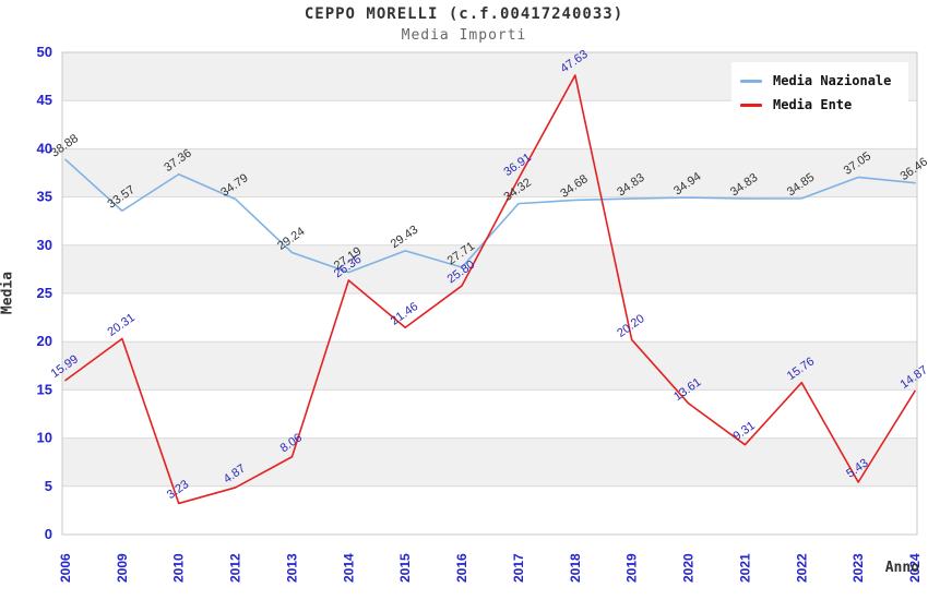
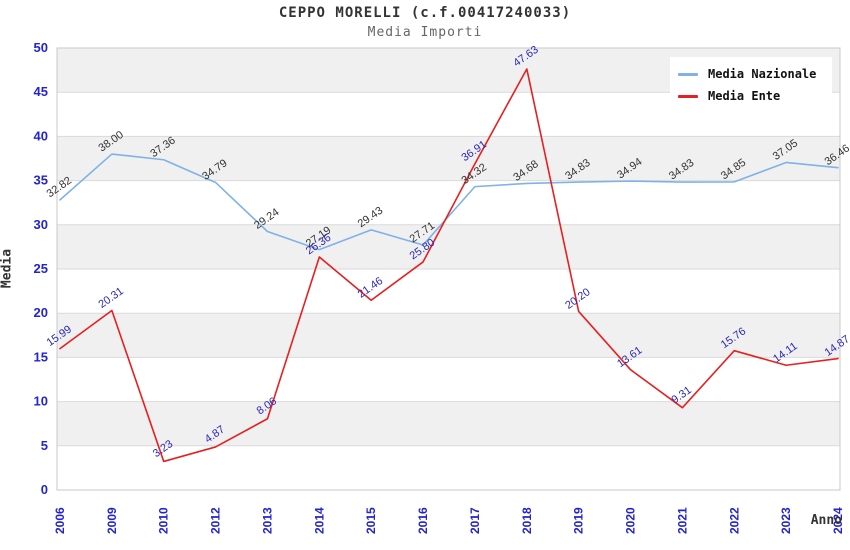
Media Nazionale/2006: 38.88 -> 32.82
Media Nazionale/2009: 33.57 -> 38.00
Media Ente/2023: 5.43 -> 14.11
